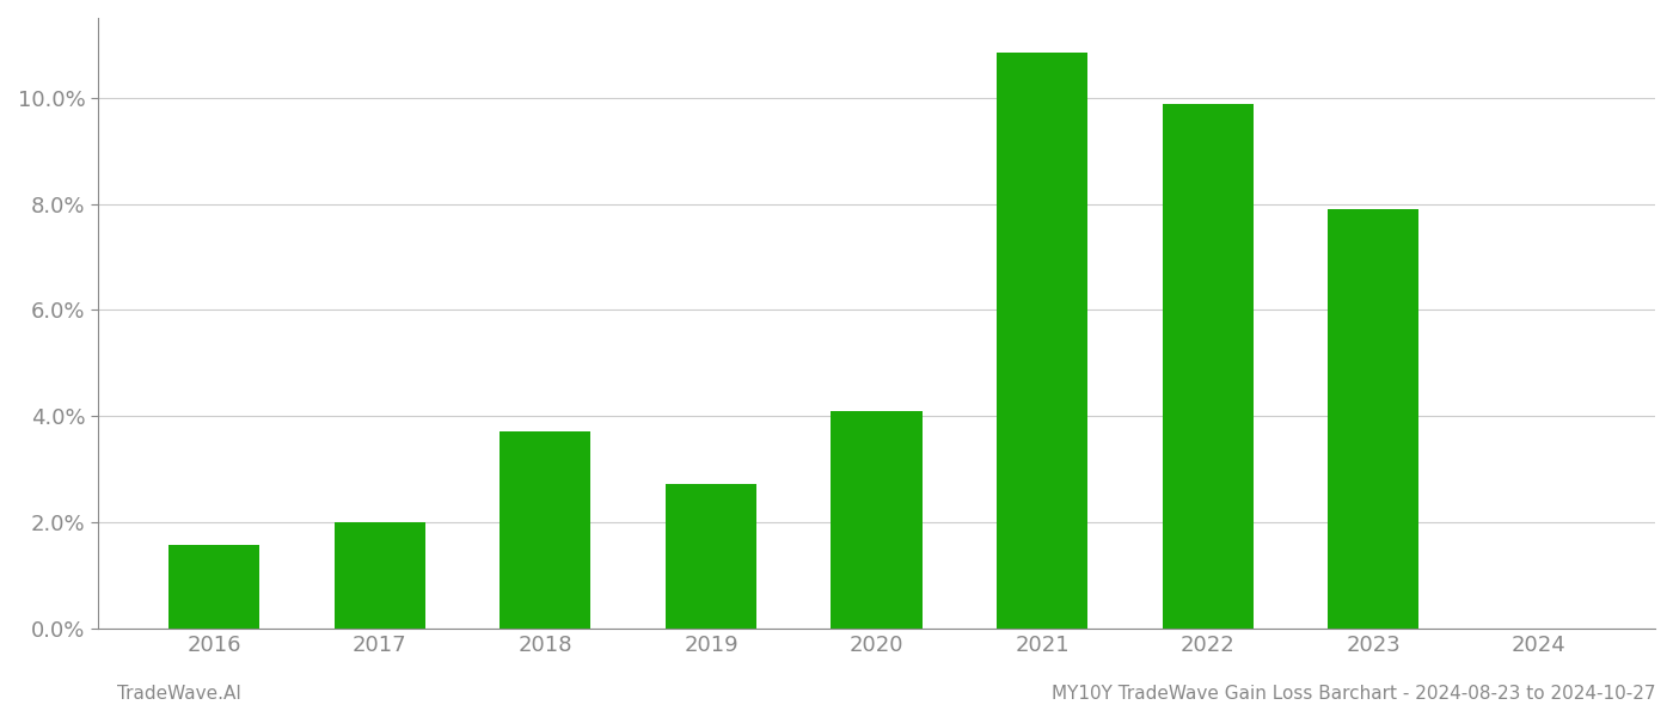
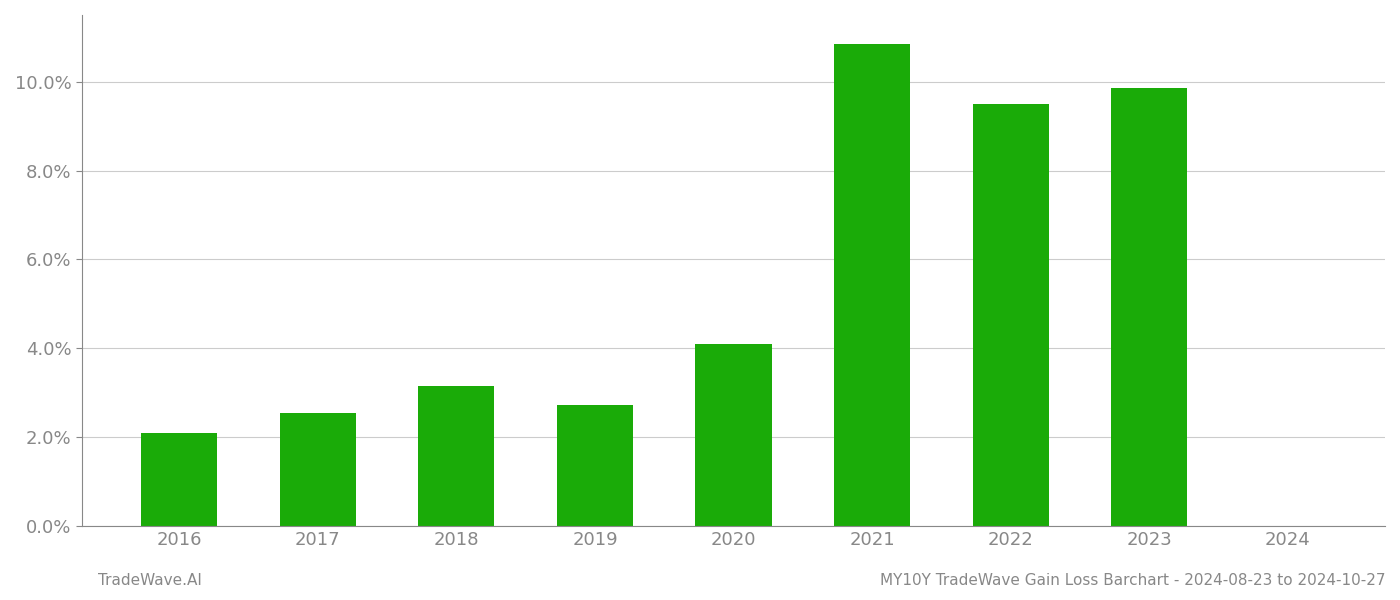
2016: 1.57% -> 2.10%
2017: 2.01% -> 2.55%
2018: 3.72% -> 3.15%
2022: 9.88% -> 9.50%
2023: 7.91% -> 9.85%
